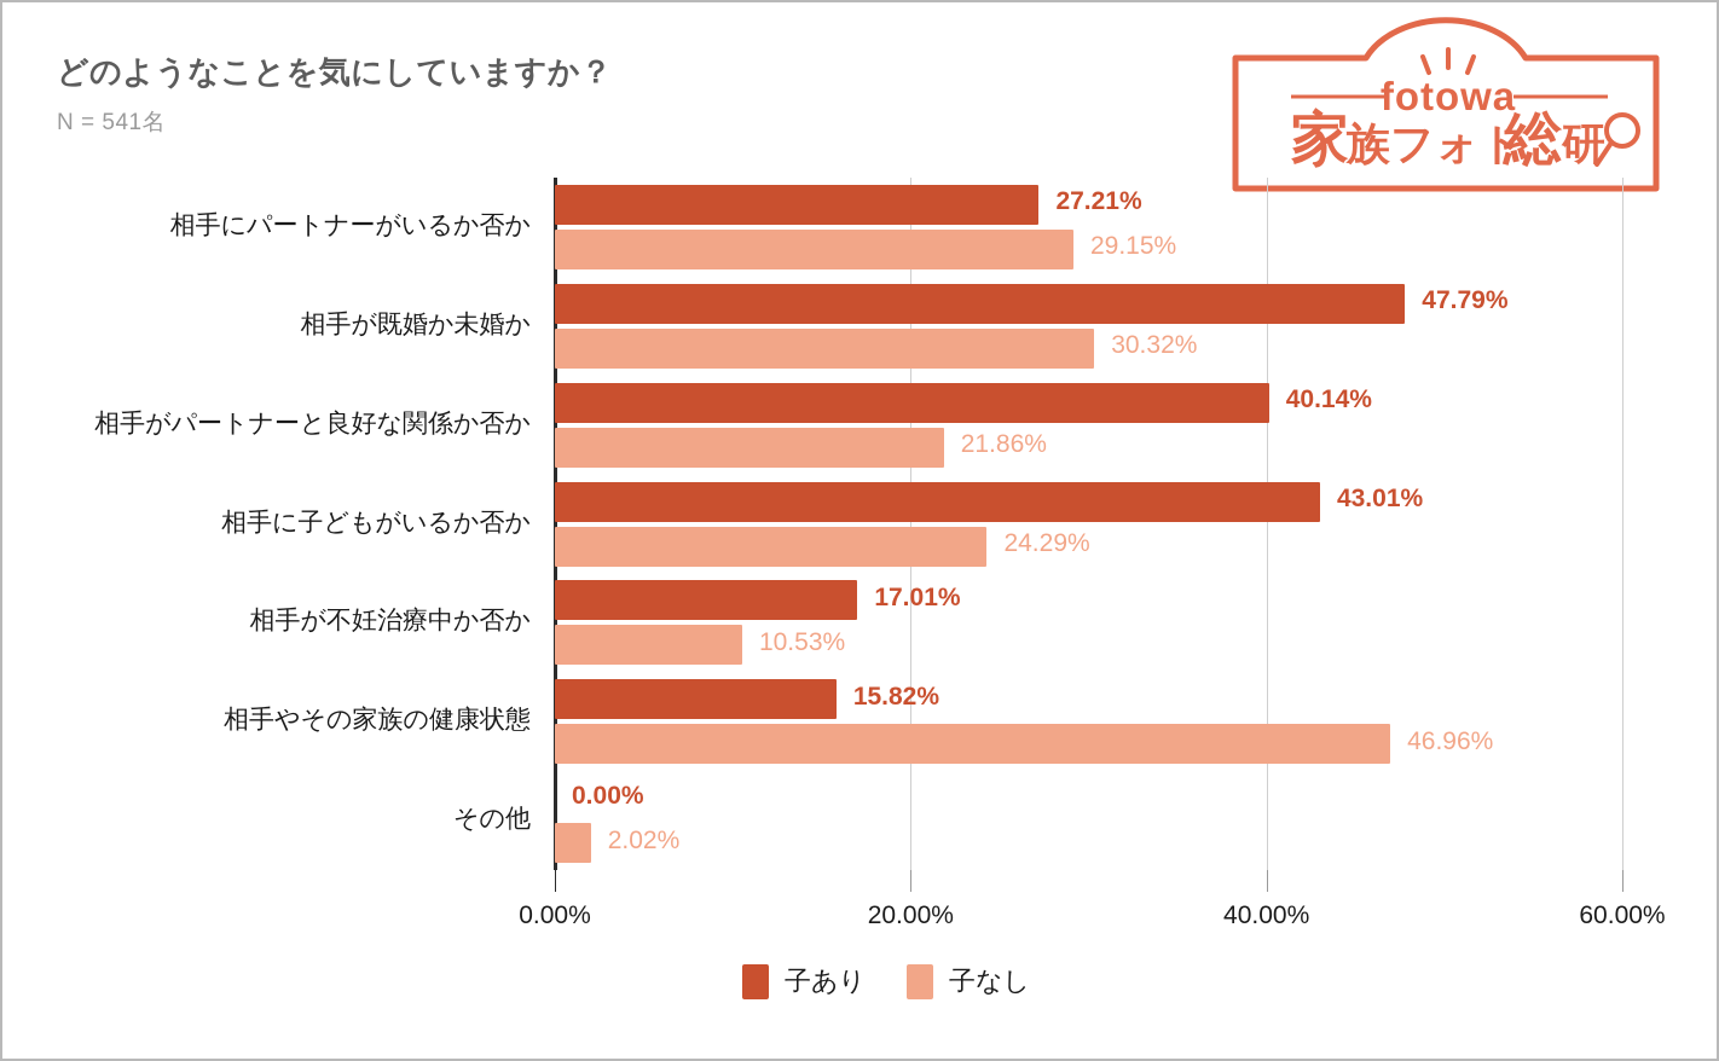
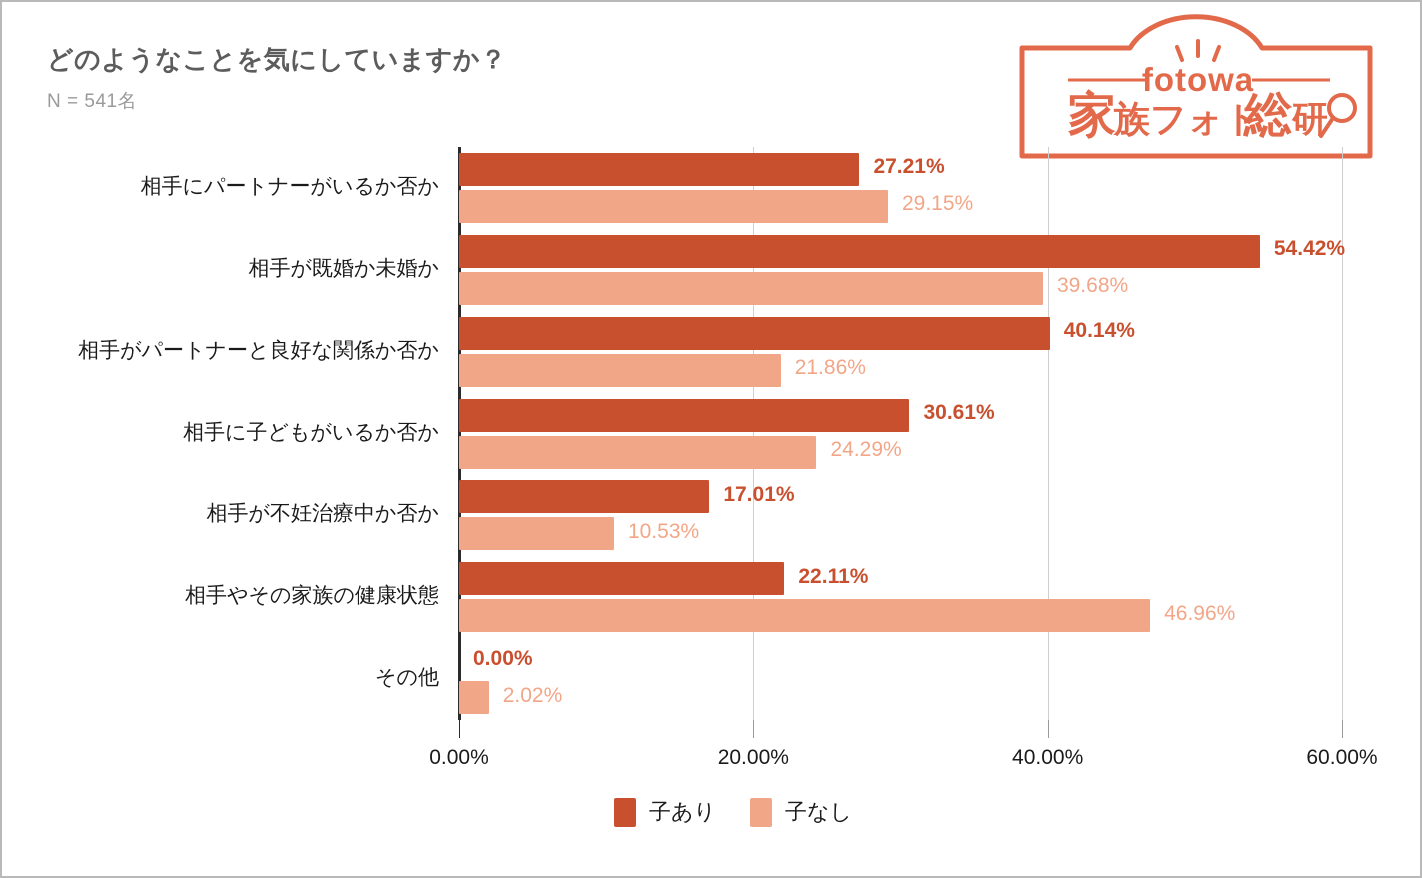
子あり/相手が既婚か未婚か: 47.79% -> 54.42%
子なし/相手が既婚か未婚か: 30.32% -> 39.68%
子あり/相手に子どもがいるか否か: 43.01% -> 30.61%
子あり/相手やその家族の健康状態: 15.82% -> 22.11%
